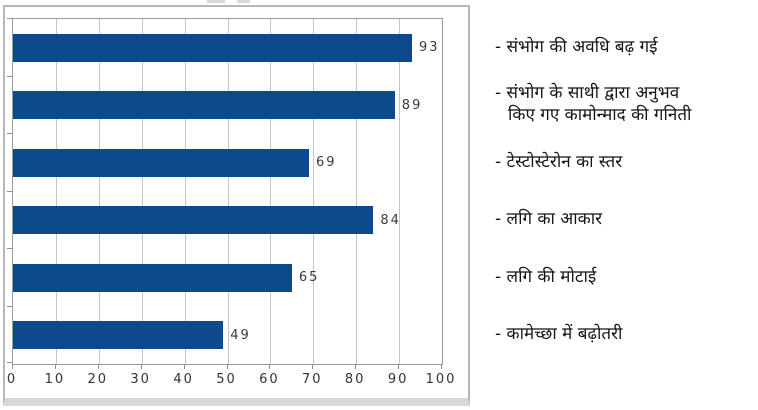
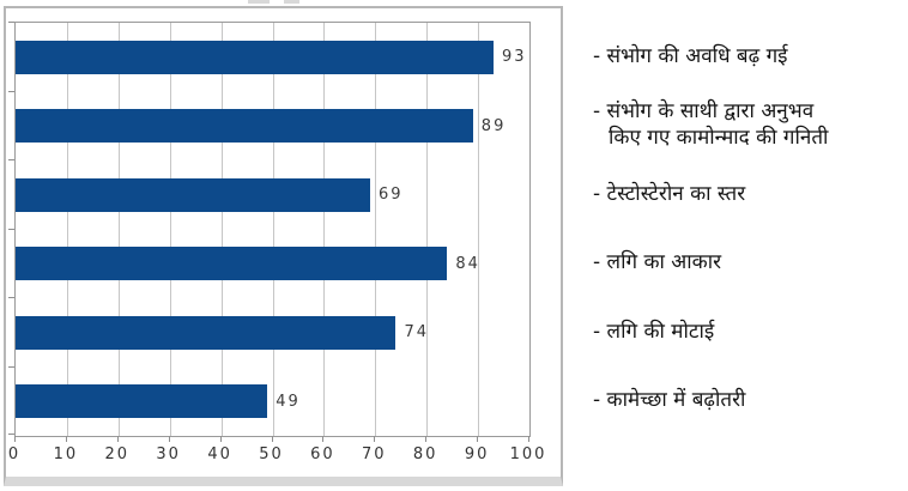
- लगि की मोटाई: 65 -> 74
